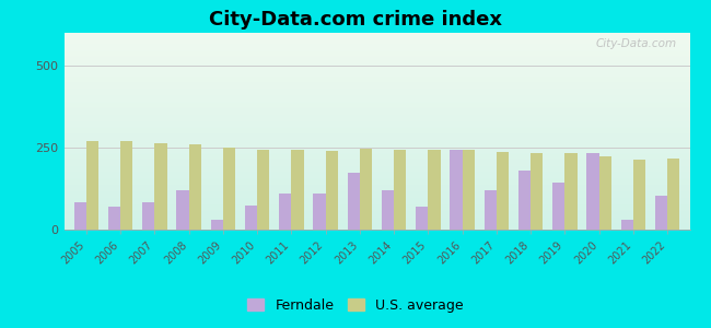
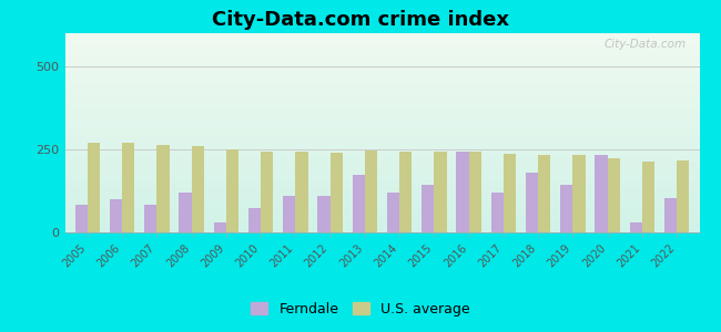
Ferndale/2006: 70 -> 100
Ferndale/2015: 70 -> 145
